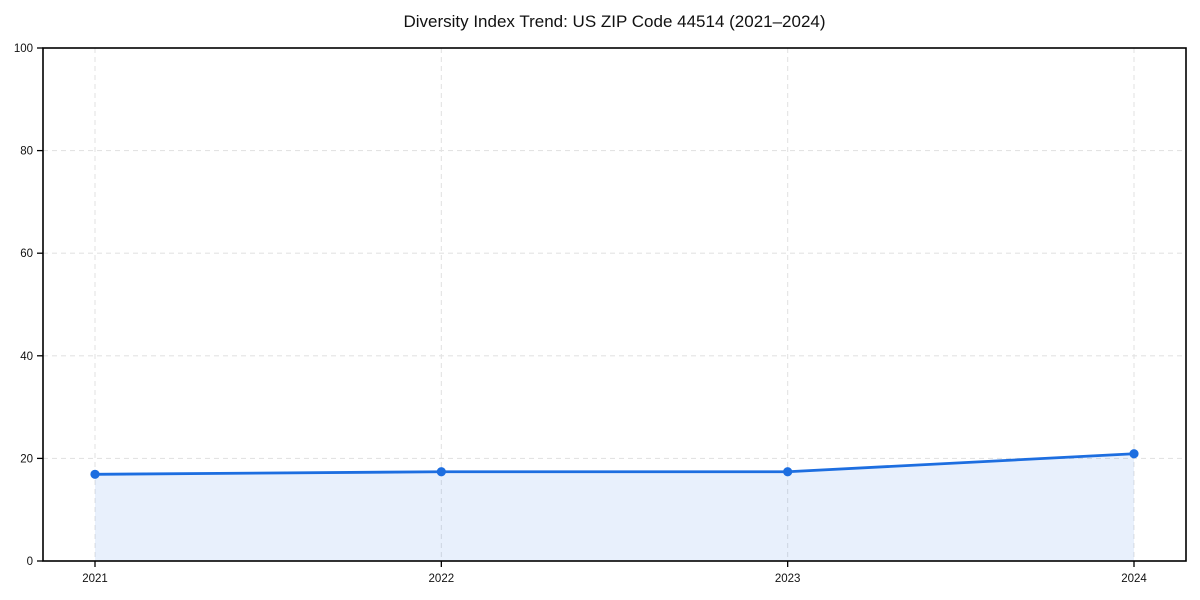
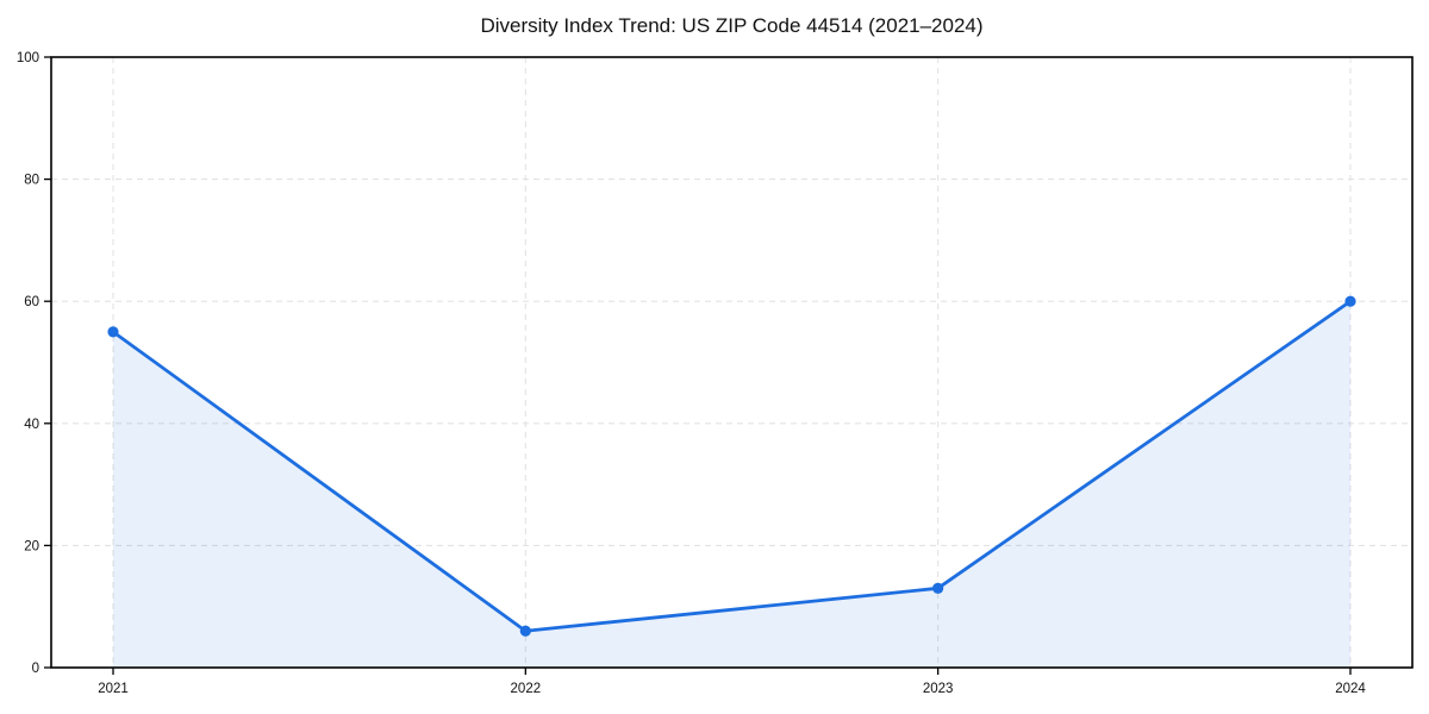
2021: 17 -> 55
2022: 17 -> 6
2023: 17 -> 13
2024: 21 -> 60
